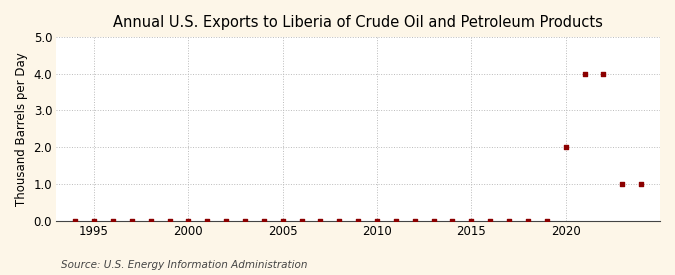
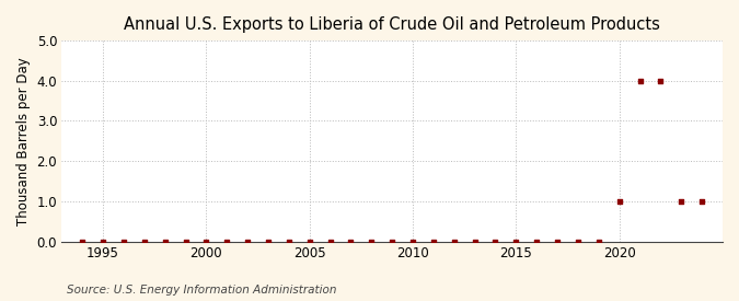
2020: 2 -> 1
